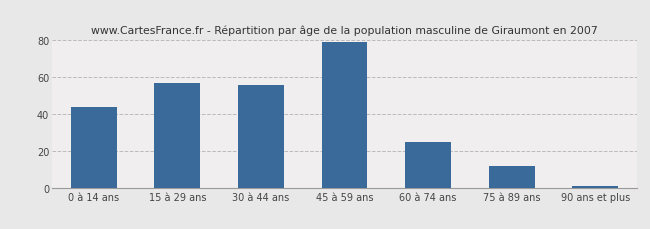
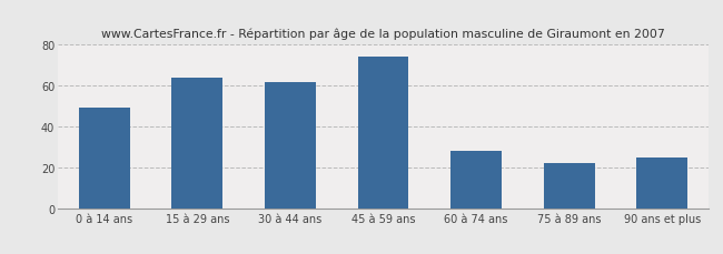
0 à 14 ans: 44 -> 49
15 à 29 ans: 57 -> 64
30 à 44 ans: 56 -> 62
45 à 59 ans: 79 -> 74
60 à 74 ans: 25 -> 28
75 à 89 ans: 12 -> 22
90 ans et plus: 1 -> 25
